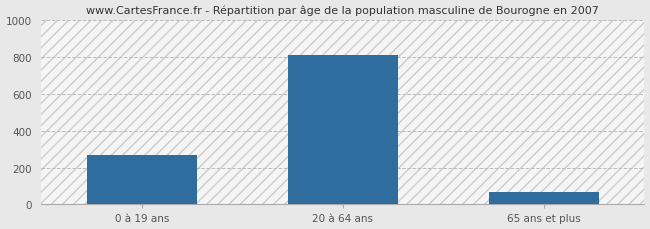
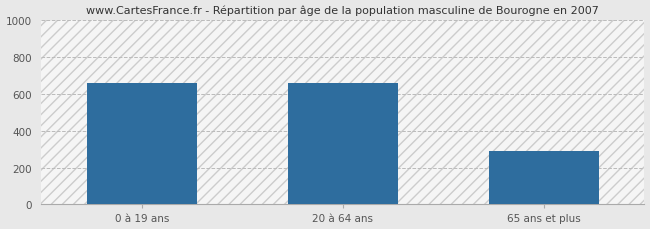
0 à 19 ans: 270 -> 660
20 à 64 ans: 810 -> 660
65 ans et plus: 60 -> 290
